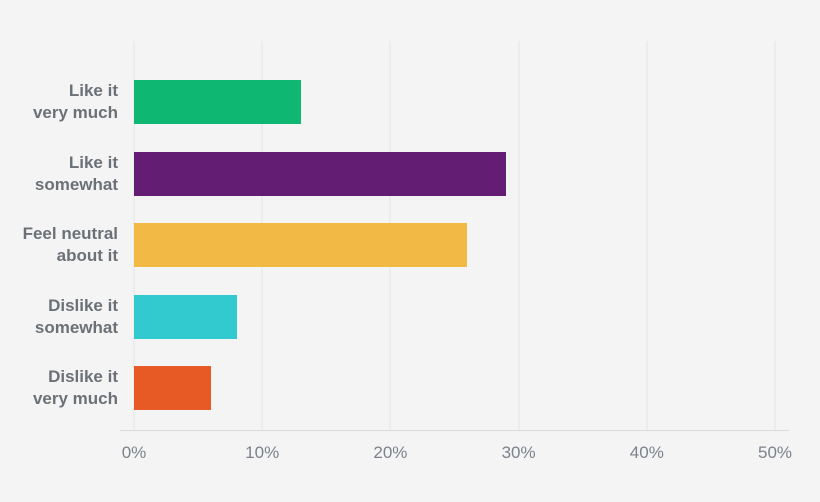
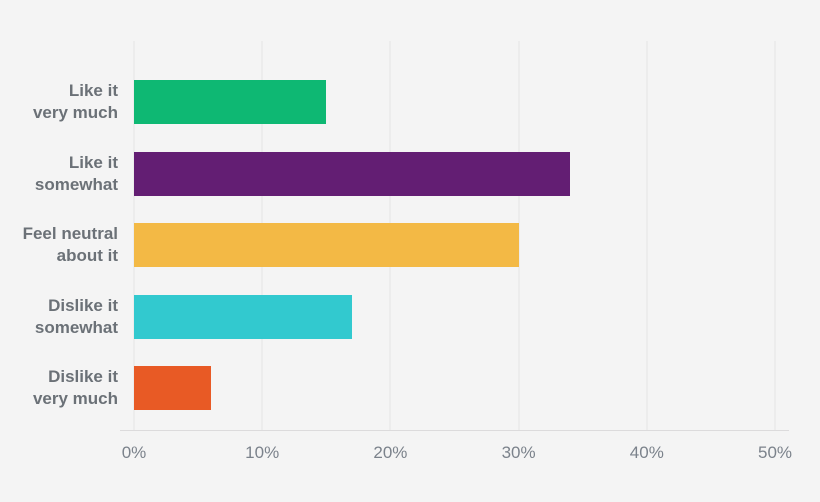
Like it very much: 13% -> 15%
Like it somewhat: 29% -> 34%
Feel neutral about it: 26% -> 30%
Dislike it somewhat: 8% -> 17%
